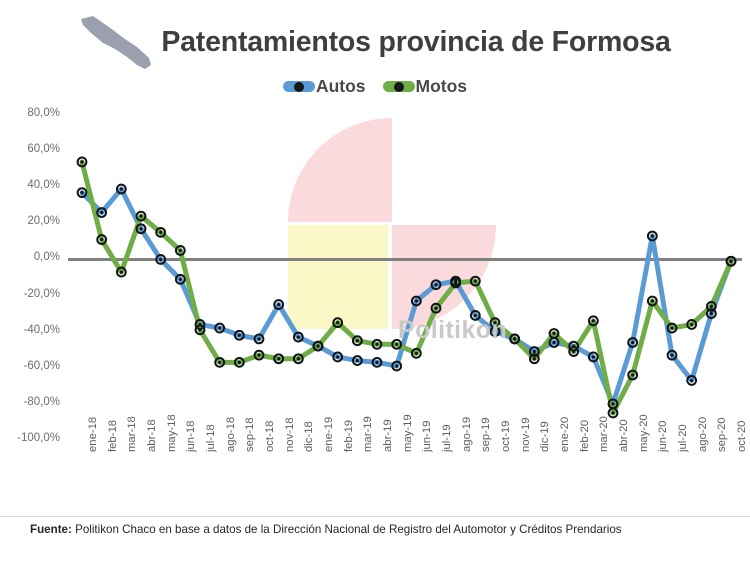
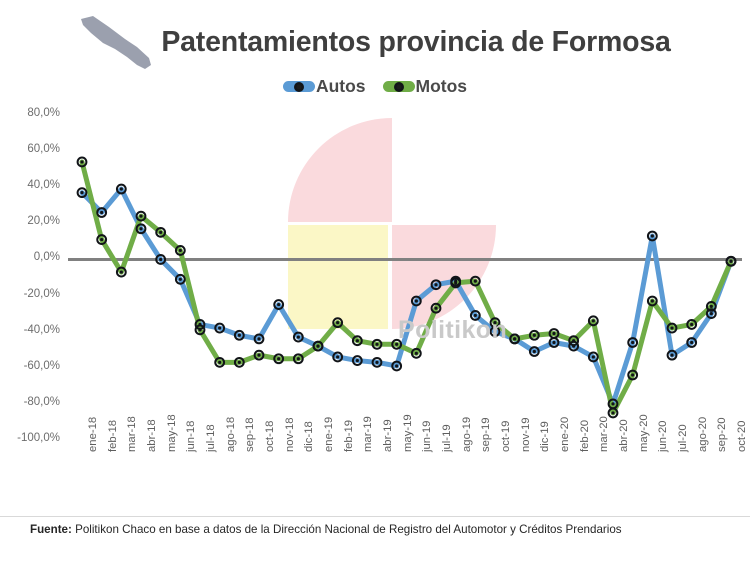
Motos/dic-19: -55% -> -42%
Motos/feb-20: -51% -> -45%
Autos/ago-20: -67% -> -46%
